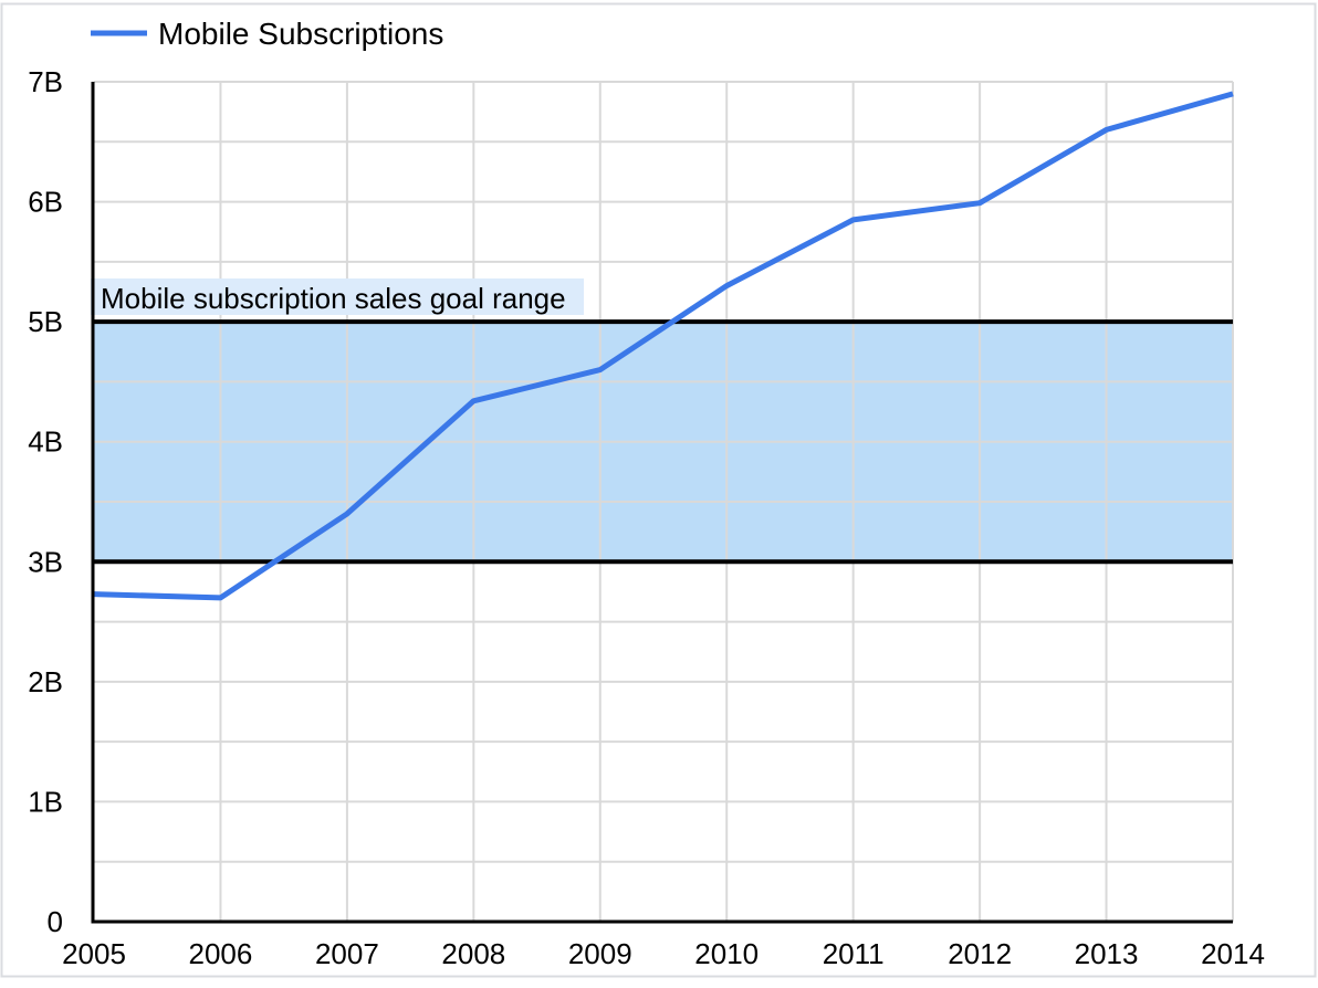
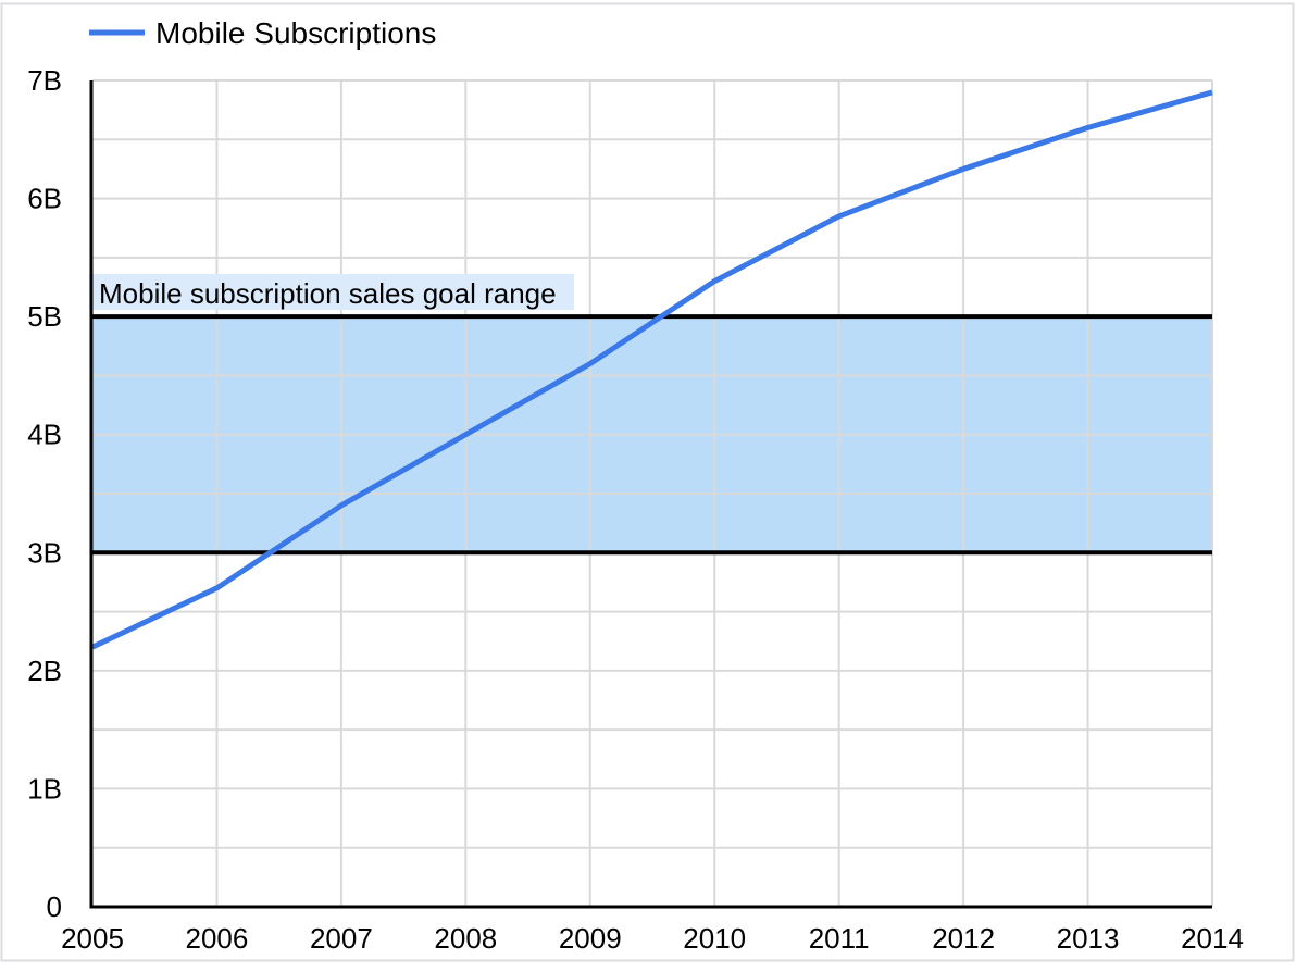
2005: 2.73B -> 2.20B
2008: 4.34B -> 4.00B
2012: 5.99B -> 6.25B
